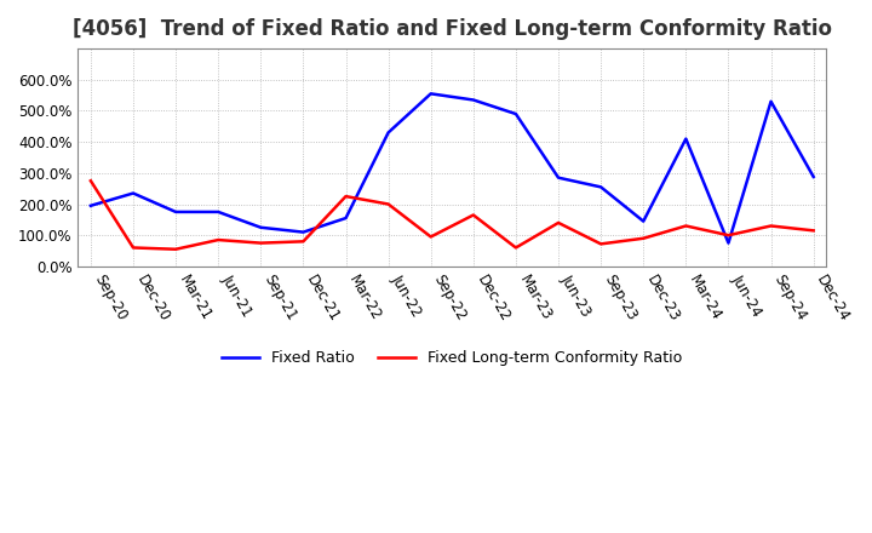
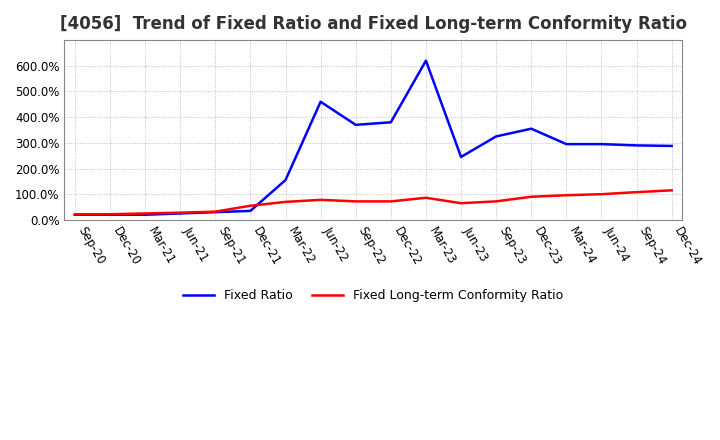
Fixed Ratio/Sep-20: 195% -> 20%
Fixed Long-term Conformity Ratio/Sep-20: 275% -> 22%
Fixed Ratio/Dec-20: 235% -> 20%
Fixed Long-term Conformity Ratio/Dec-20: 60% -> 22%
Fixed Ratio/Mar-21: 175% -> 20%
Fixed Long-term Conformity Ratio/Mar-21: 55% -> 25%
Fixed Ratio/Jun-21: 175% -> 25%
Fixed Long-term Conformity Ratio/Jun-21: 85% -> 28%
Fixed Ratio/Sep-21: 125% -> 30%
Fixed Long-term Conformity Ratio/Sep-21: 75% -> 32%
Fixed Ratio/Dec-21: 110% -> 35%
Fixed Long-term Conformity Ratio/Dec-21: 80% -> 55%
Fixed Long-term Conformity Ratio/Mar-22: 225% -> 70%
Fixed Ratio/Jun-22: 430% -> 460%
Fixed Long-term Conformity Ratio/Jun-22: 200% -> 78%
Fixed Ratio/Sep-22: 555% -> 370%
Fixed Long-term Conformity Ratio/Sep-22: 95% -> 72%
Fixed Ratio/Dec-22: 535% -> 380%
Fixed Long-term Conformity Ratio/Dec-22: 165% -> 72%
Fixed Ratio/Mar-23: 490% -> 620%
Fixed Long-term Conformity Ratio/Mar-23: 60% -> 86%
Fixed Ratio/Jun-23: 285% -> 245%
Fixed Long-term Conformity Ratio/Jun-23: 140% -> 65%
Fixed Ratio/Sep-23: 255% -> 325%
Fixed Ratio/Dec-23: 145% -> 355%
Fixed Ratio/Mar-24: 410% -> 295%
Fixed Long-term Conformity Ratio/Mar-24: 130% -> 96%
Fixed Ratio/Jun-24: 75% -> 295%
Fixed Ratio/Sep-24: 530% -> 290%
Fixed Long-term Conformity Ratio/Sep-24: 130% -> 108%
